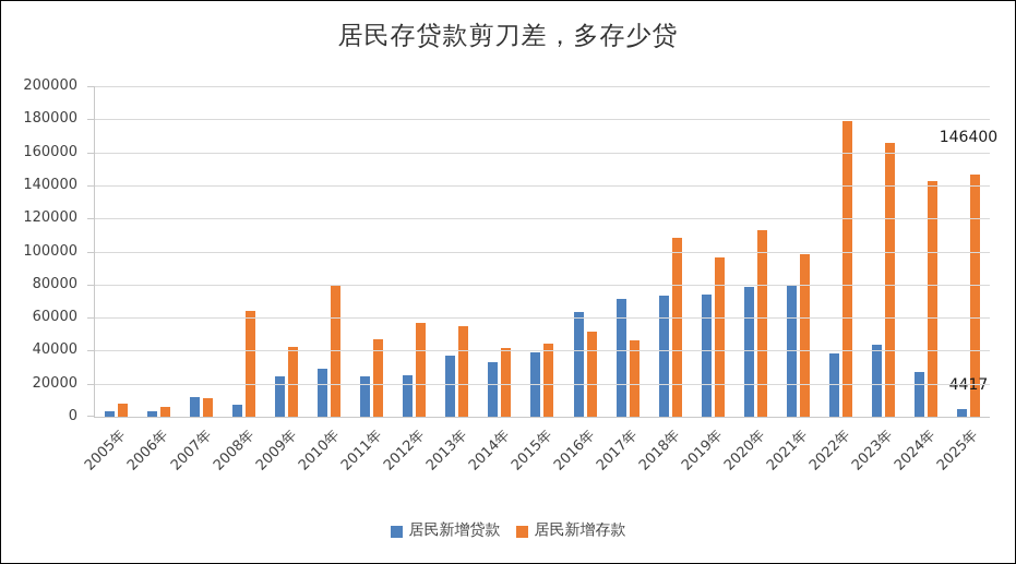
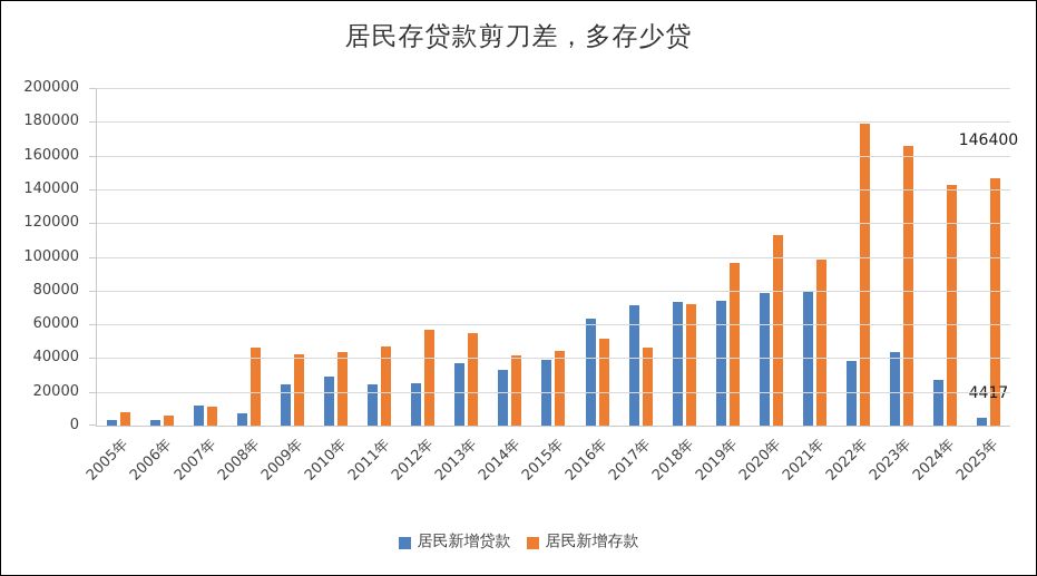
居民新增存款/2008年: 64000 -> 46000
居民新增存款/2010年: 79000 -> 44000
居民新增存款/2018年: 108000 -> 72000
